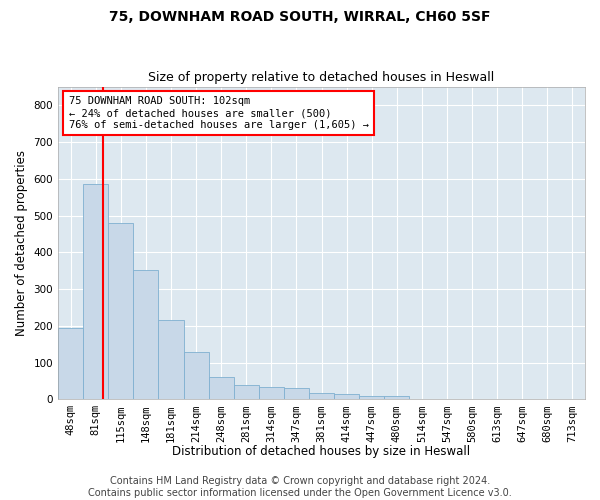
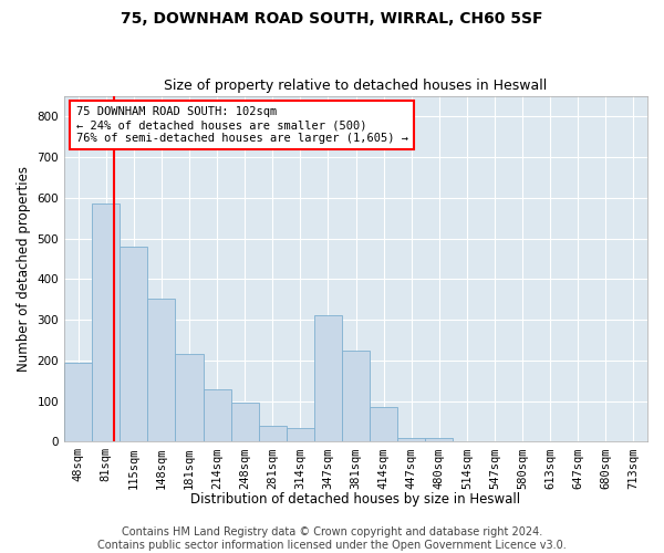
248sqm: 62 -> 95
347sqm: 30 -> 310
381sqm: 16 -> 225
414sqm: 15 -> 85
